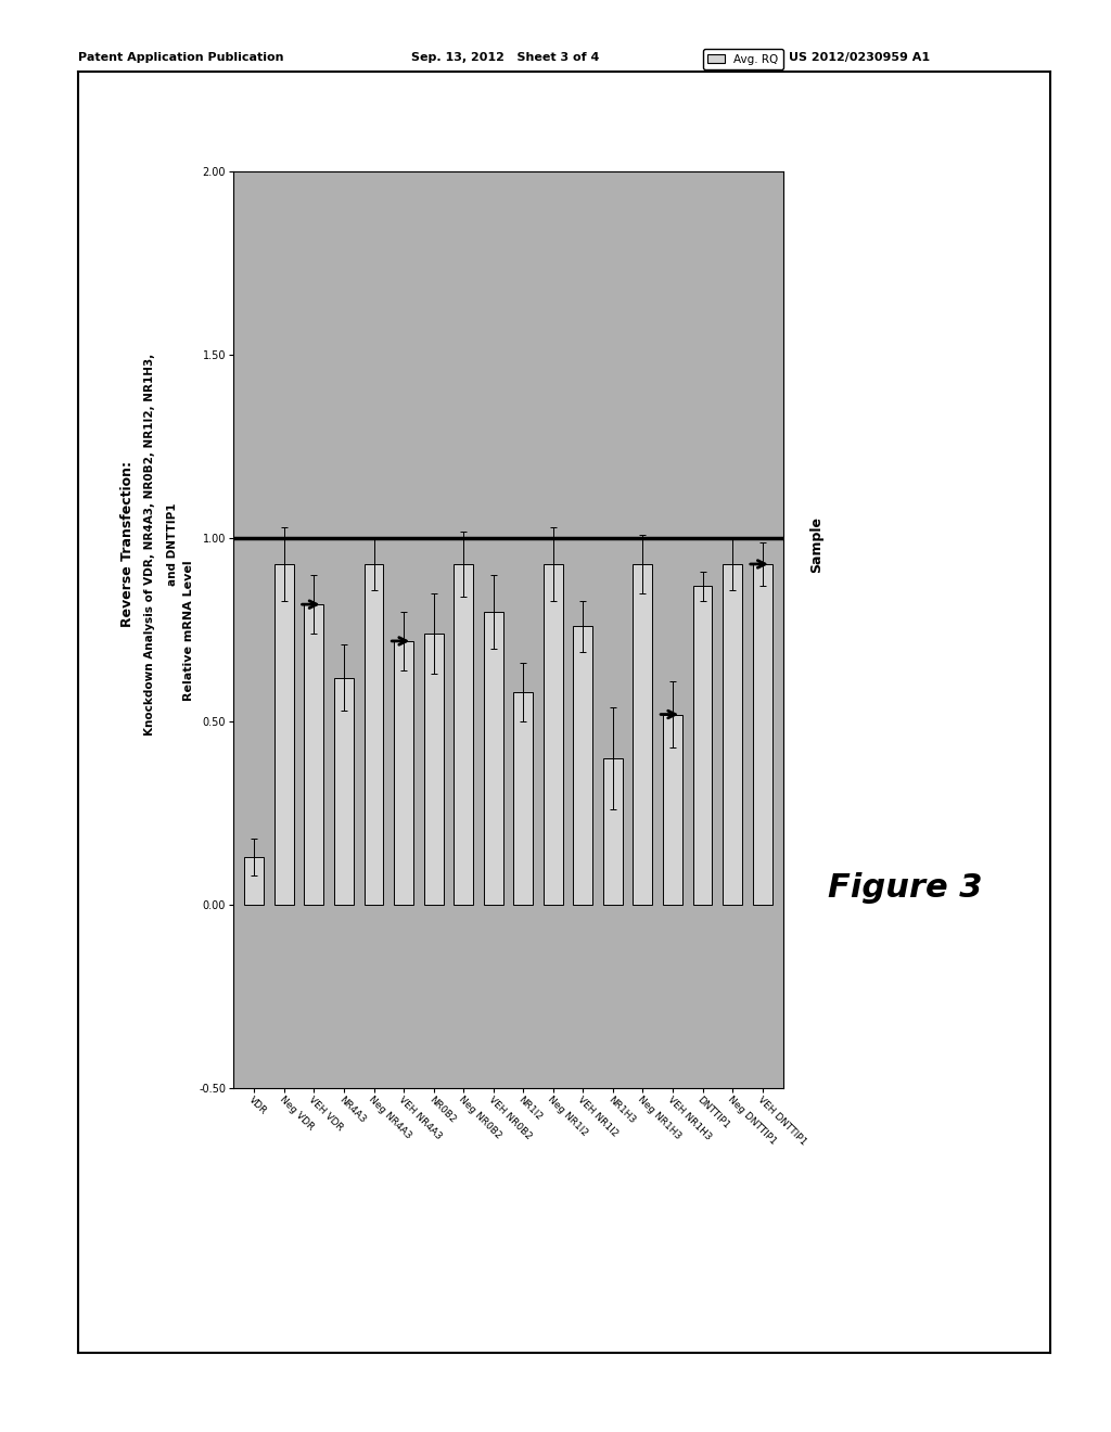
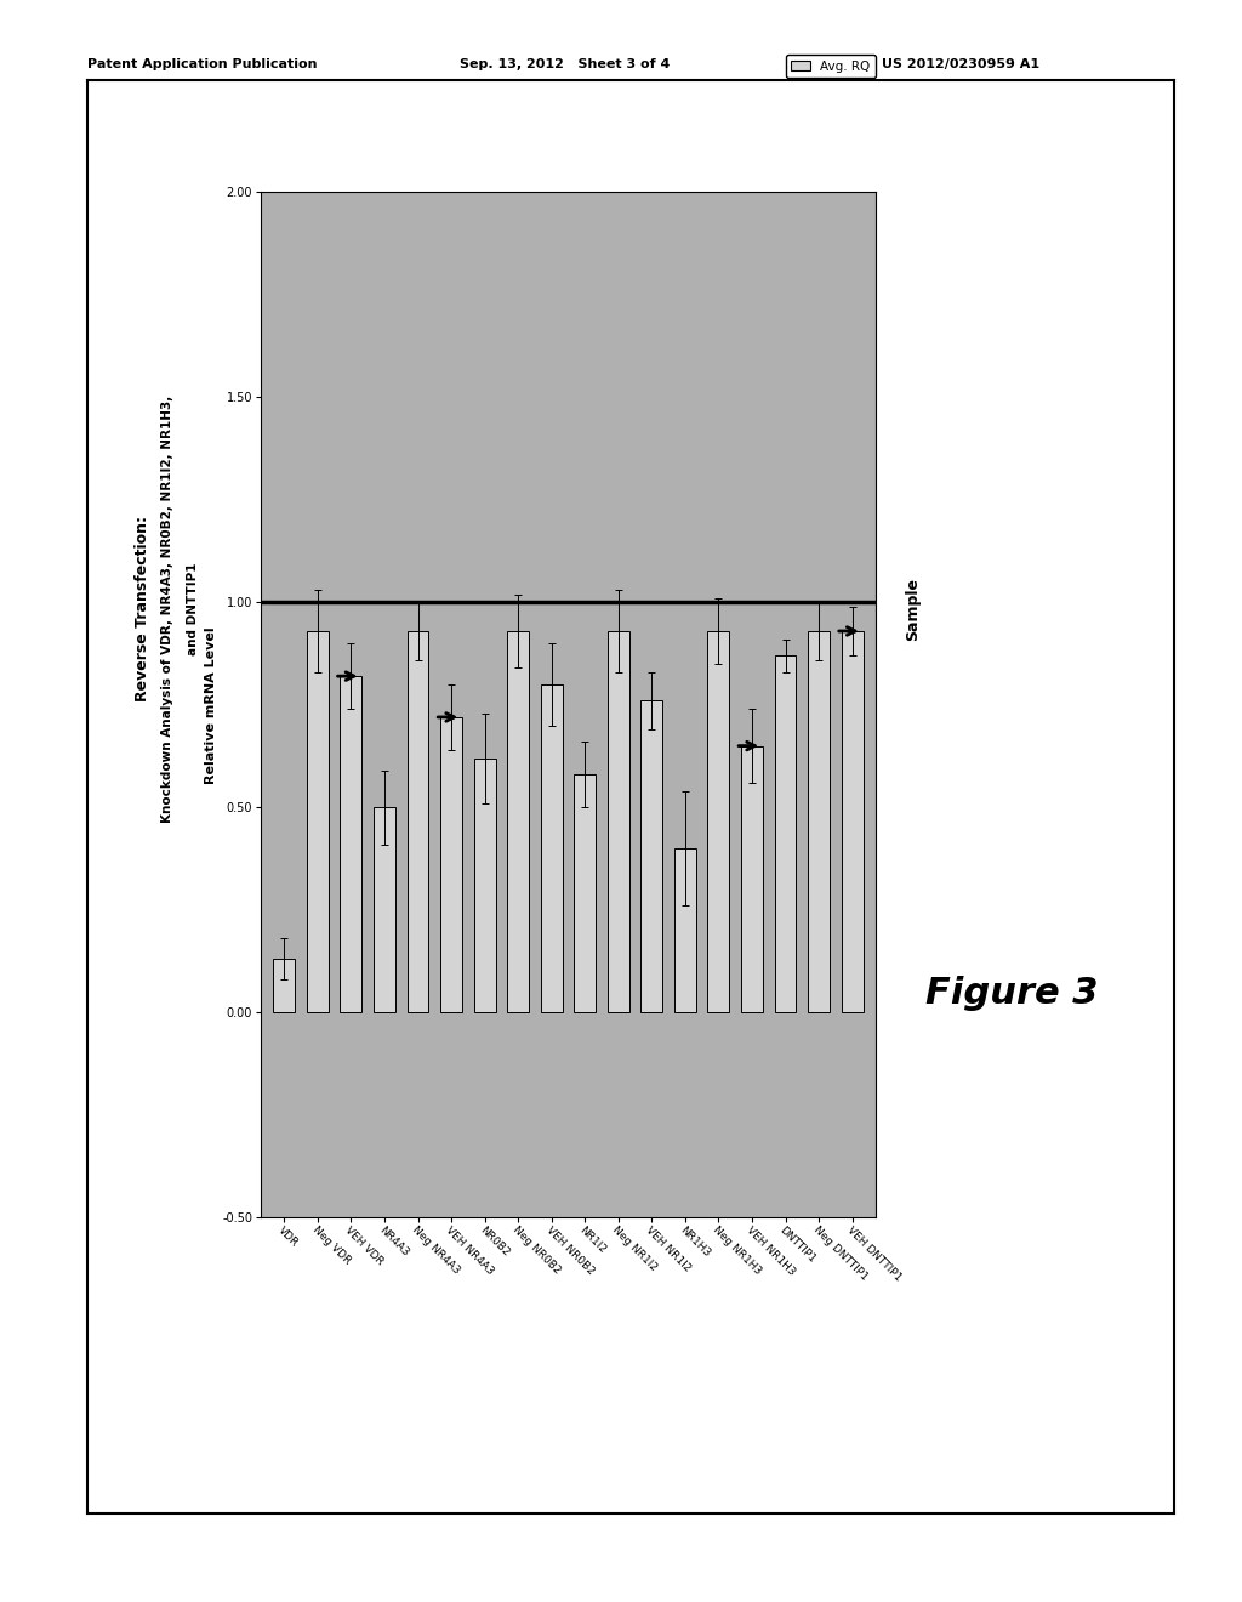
NR4A3: 0.62 -> 0.50
NR0B2: 0.74 -> 0.62
VEH NR1H3: 0.52 -> 0.65
